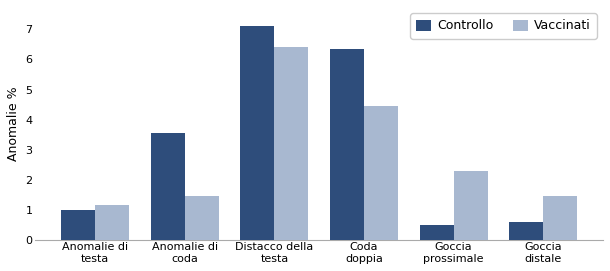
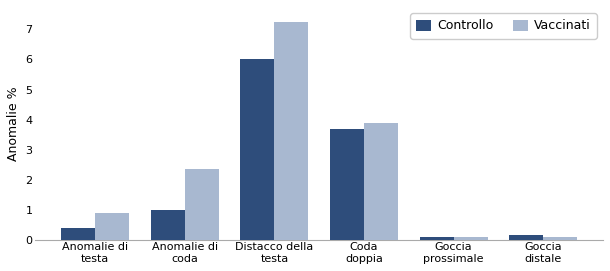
Controllo/Anomalie di testa: 1.00 -> 0.40
Vaccinati/Anomalie di testa: 1.15 -> 0.90
Controllo/Anomalie di coda: 3.55 -> 1.00
Vaccinati/Anomalie di coda: 1.45 -> 2.35
Controllo/Distacco della testa: 7.10 -> 6.00
Vaccinati/Distacco della testa: 6.40 -> 7.25
Controllo/Coda doppia: 6.35 -> 3.70
Vaccinati/Coda doppia: 4.45 -> 3.90
Controllo/Goccia prossimale: 0.50 -> 0.10
Vaccinati/Goccia prossimale: 2.30 -> 0.10
Controllo/Goccia distale: 0.60 -> 0.15
Vaccinati/Goccia distale: 1.45 -> 0.10
